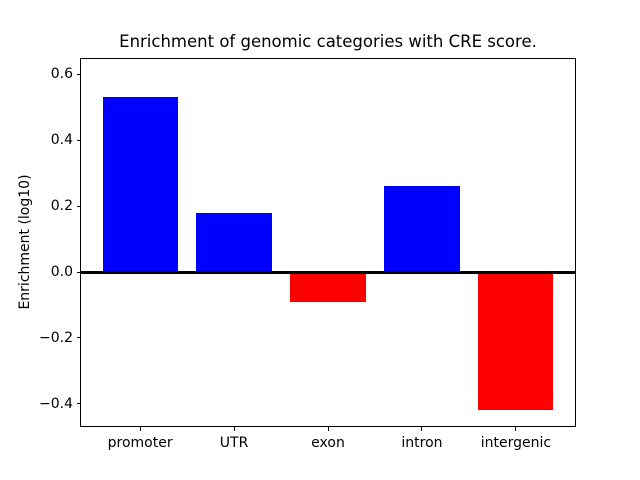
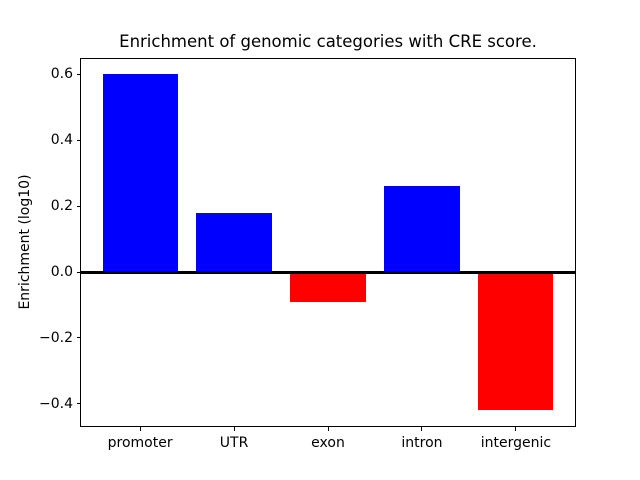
promoter: 0.53 -> 0.60
